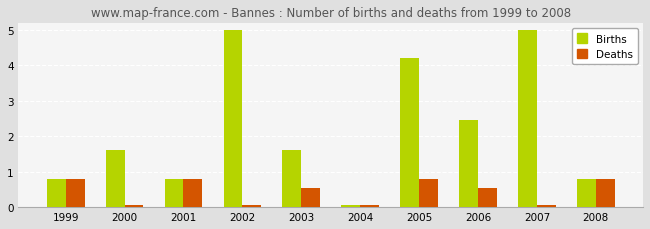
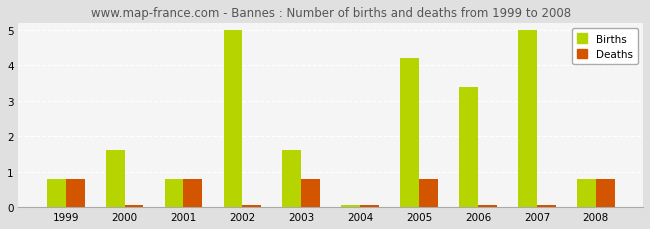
Deaths/2003: 0.55 -> 0.80
Births/2006: 2.45 -> 3.40
Deaths/2006: 0.55 -> 0.05
